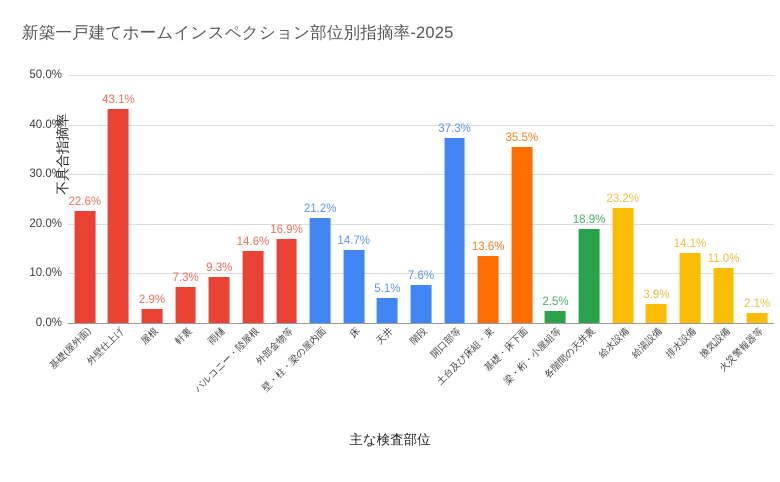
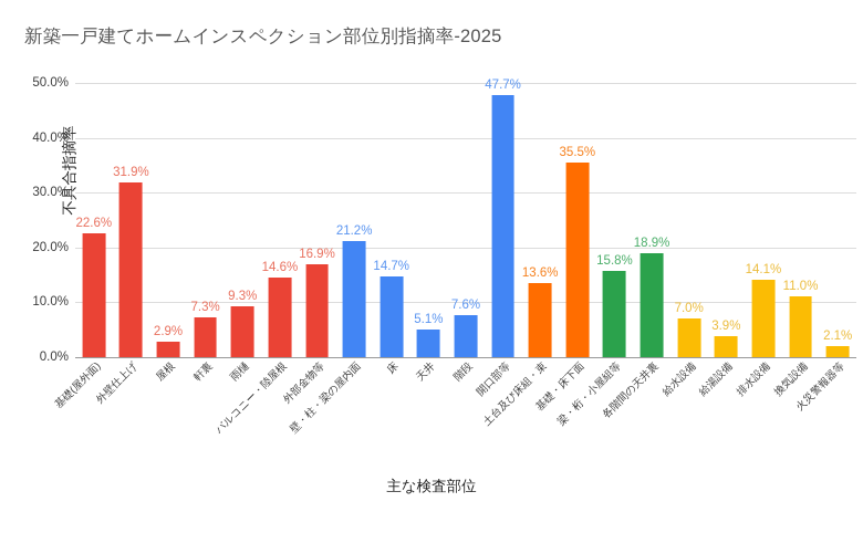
外壁仕上げ: 43.1% -> 31.9%
開口部等: 37.3% -> 47.7%
梁・桁・小屋組等: 2.5% -> 15.8%
給水設備: 23.2% -> 7.0%
